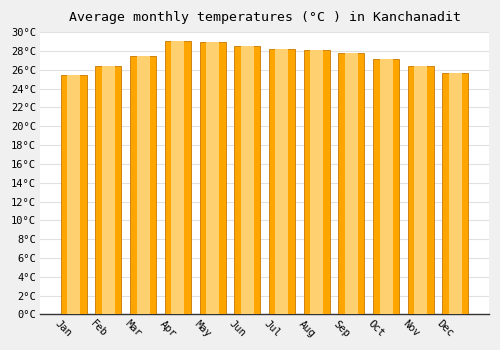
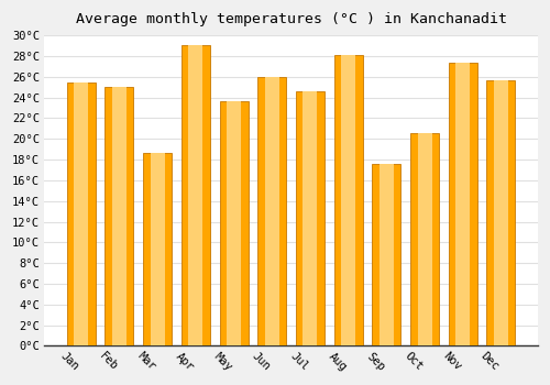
Feb: 26.4°C -> 25.0°C
Mar: 27.5°C -> 18.6°C
May: 29.0°C -> 23.6°C
Jun: 28.5°C -> 26.0°C
Jul: 28.2°C -> 24.6°C
Sep: 27.8°C -> 17.6°C
Oct: 27.1°C -> 20.6°C
Nov: 26.4°C -> 27.4°C
